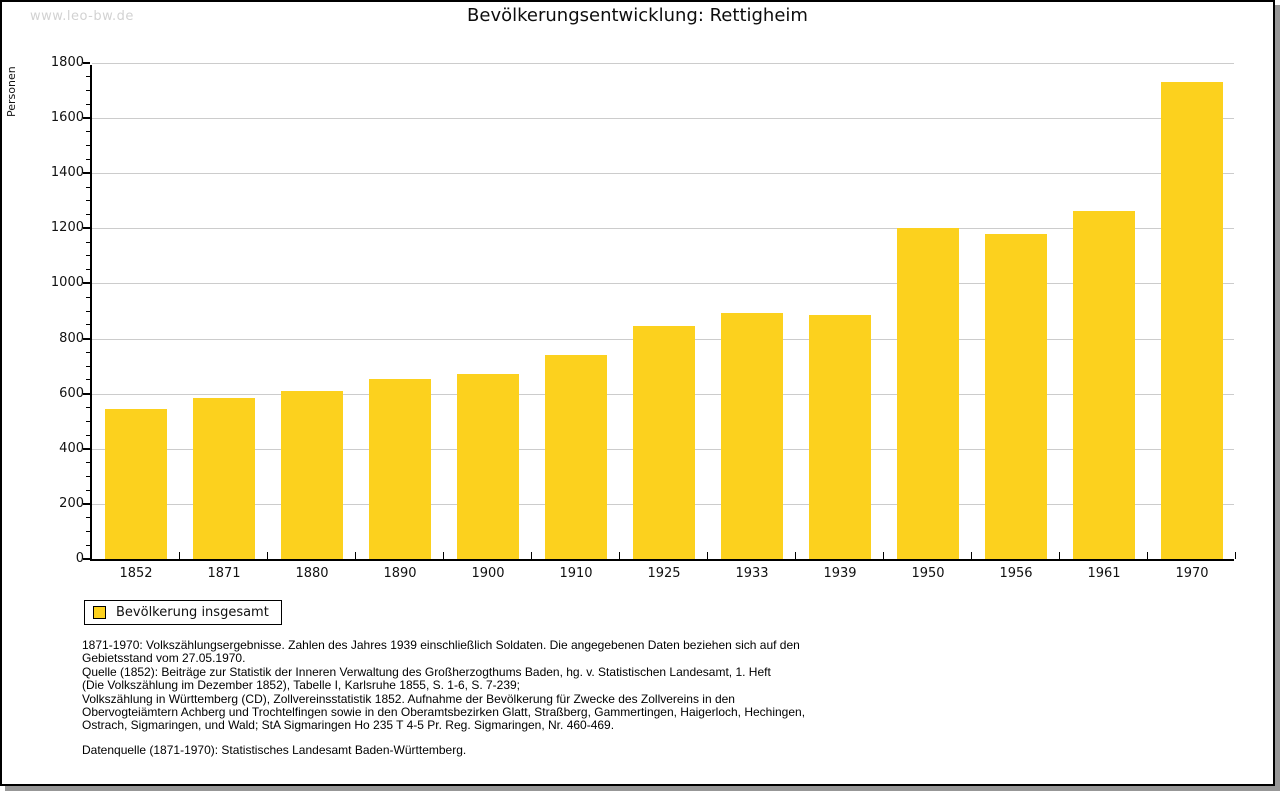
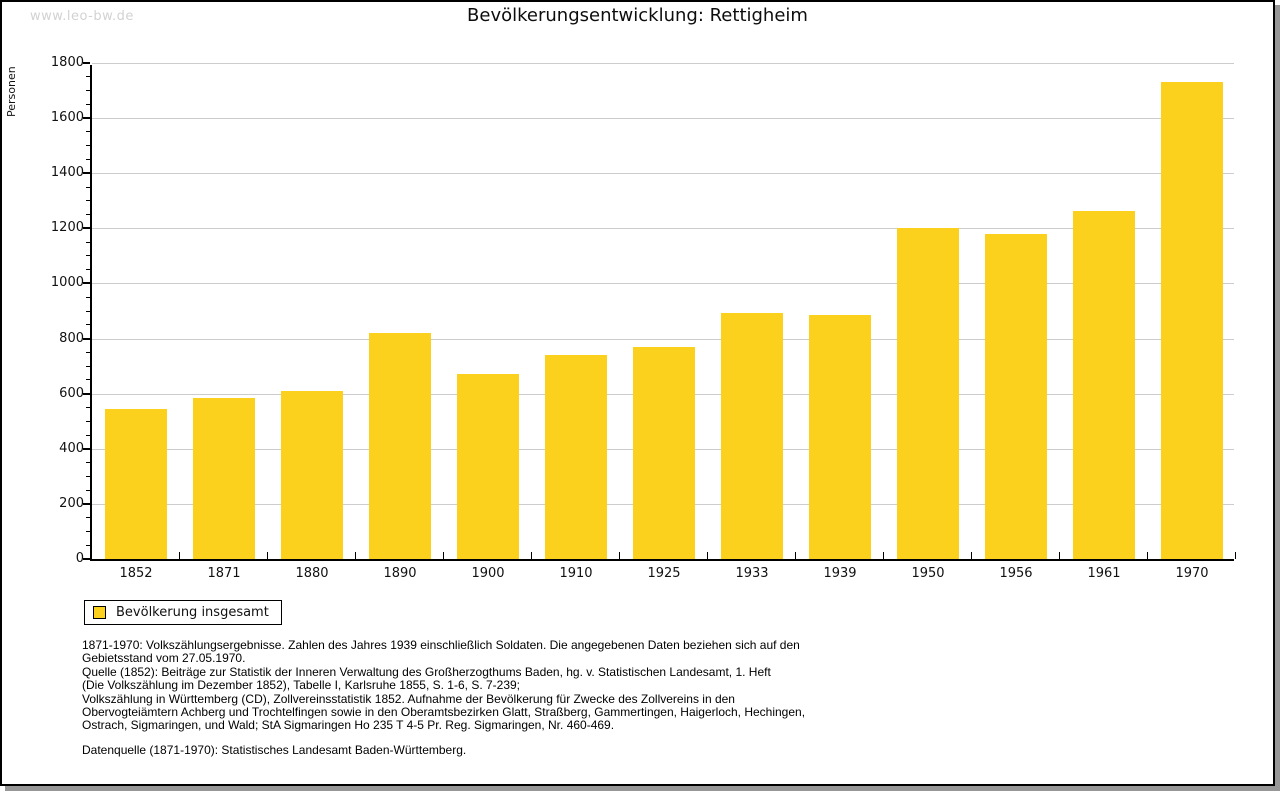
1890: 650 -> 820
1925: 850 -> 770
